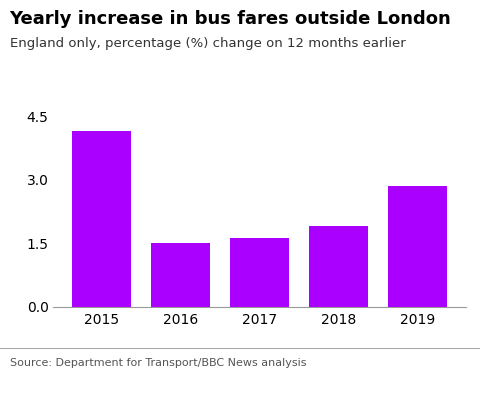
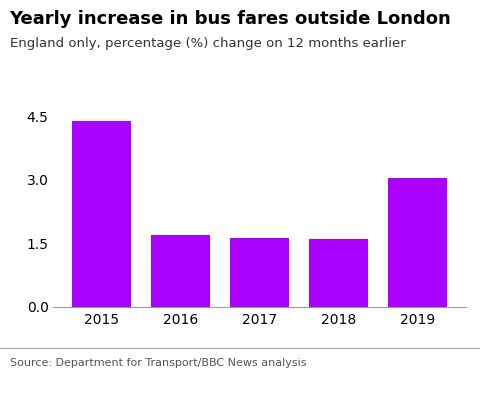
2015: 4.15 -> 4.40
2016: 1.50 -> 1.70
2018: 1.90 -> 1.60
2019: 2.85 -> 3.05
